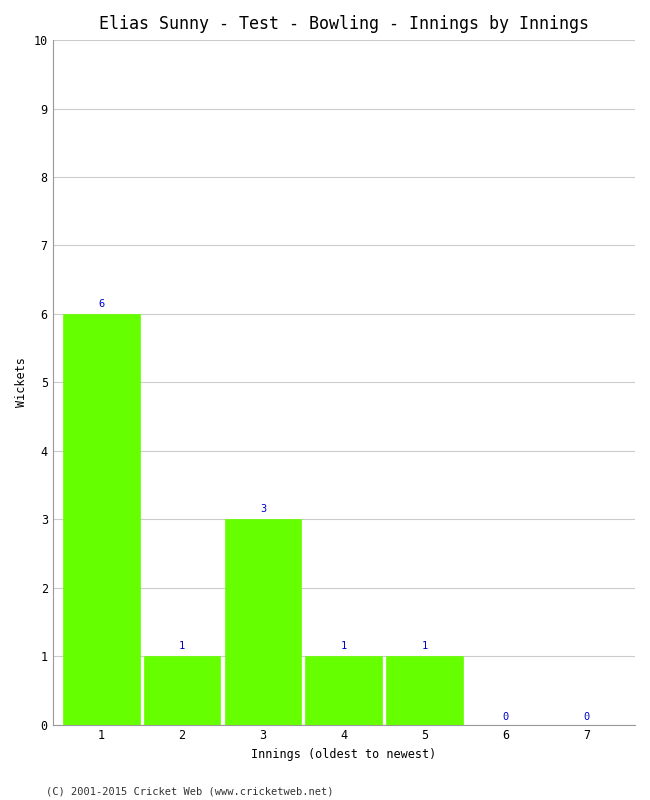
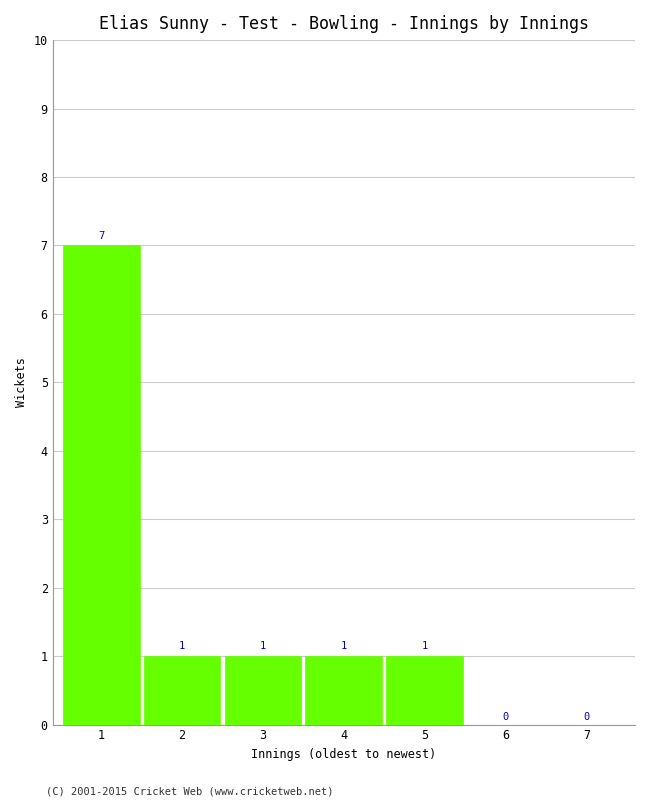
1: 6 -> 7
3: 3 -> 1
